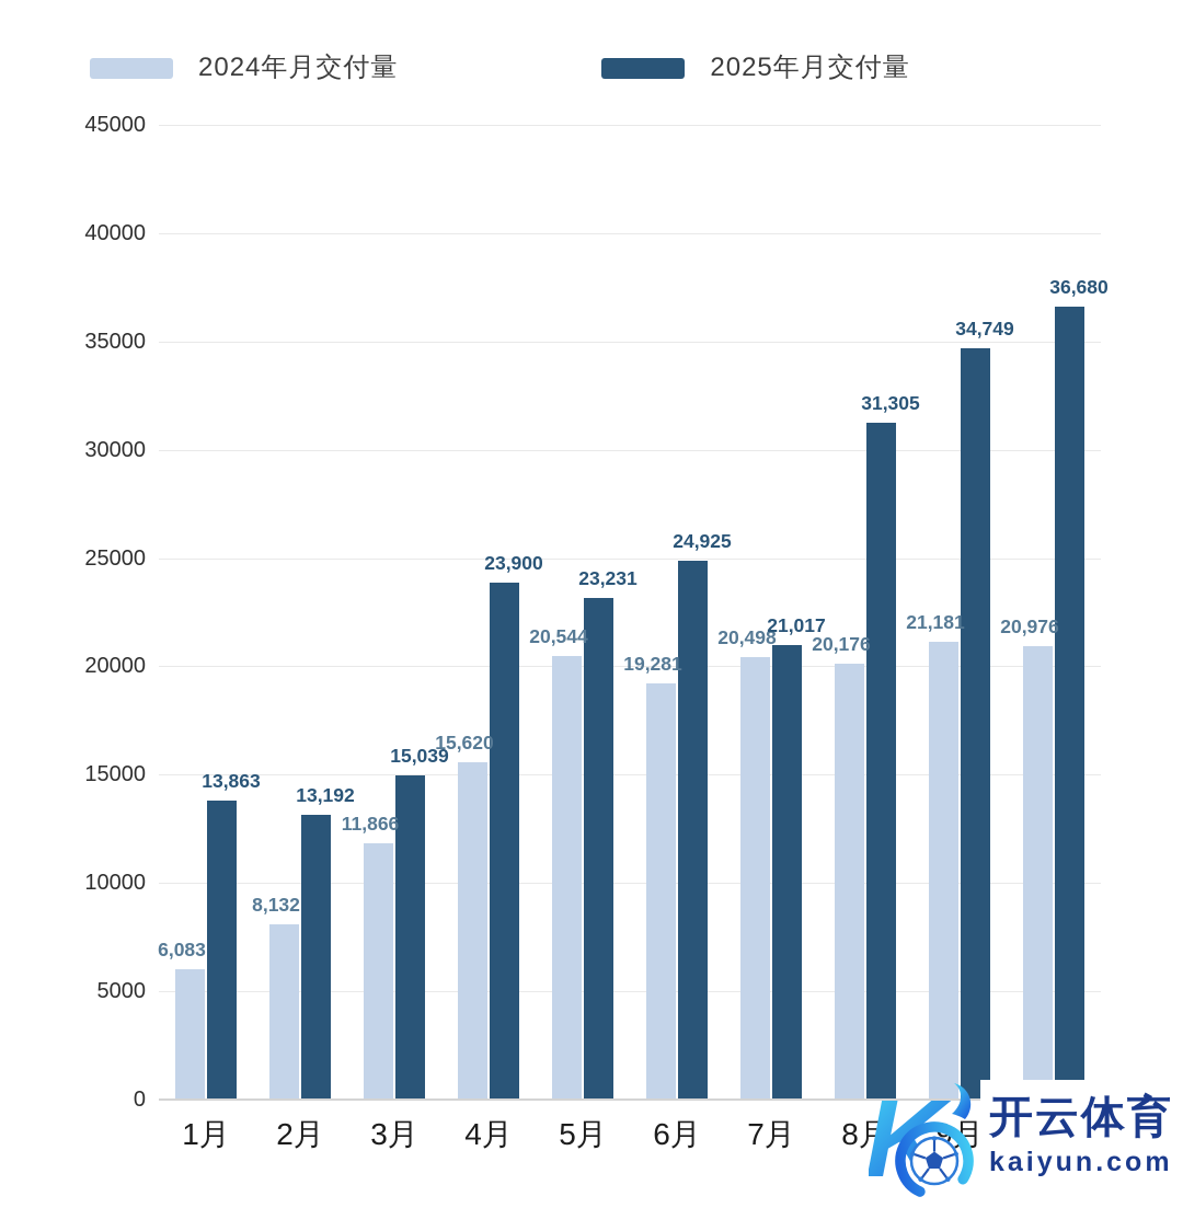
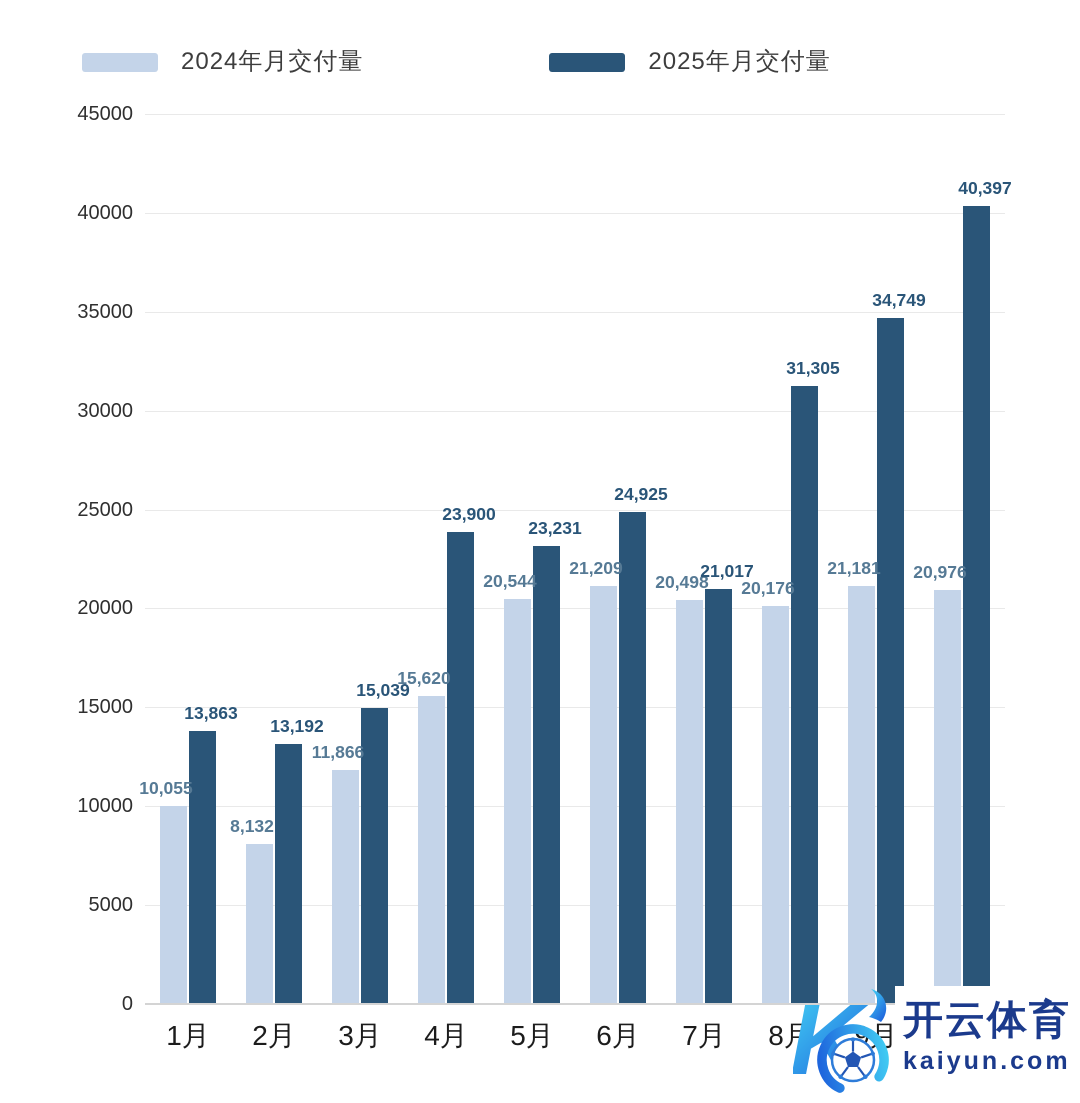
2024年月交付量/1月: 6,083 -> 10,055
2024年月交付量/6月: 19,281 -> 21,209
2025年月交付量/10月: 36,680 -> 40,397
